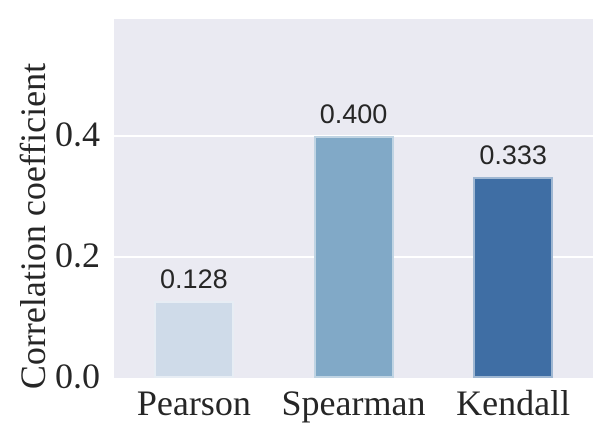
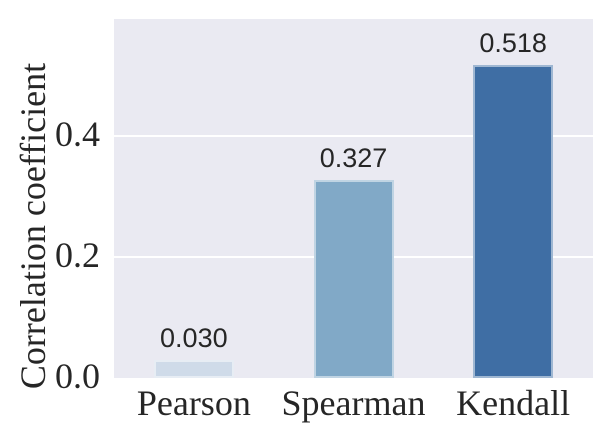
Pearson: 0.128 -> 0.030
Spearman: 0.400 -> 0.327
Kendall: 0.333 -> 0.518
